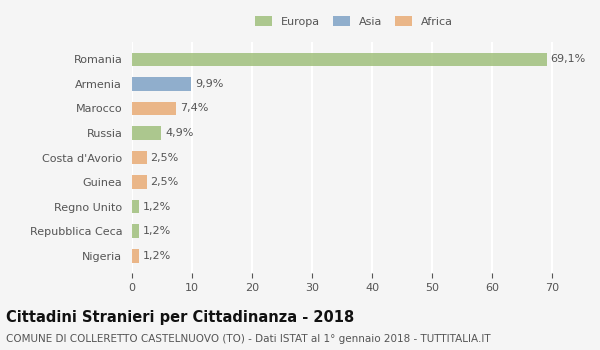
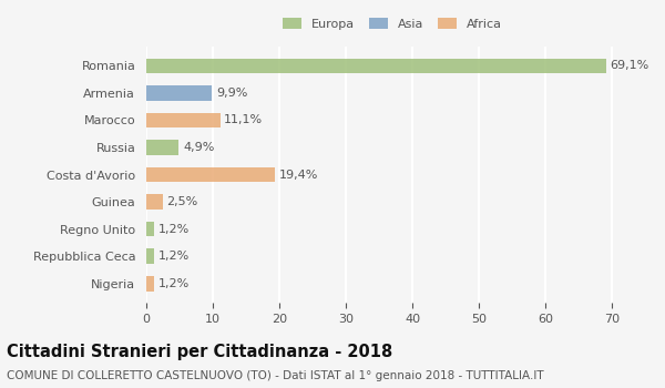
Marocco: 7,4% -> 11,1%
Costa d'Avorio: 2,5% -> 19,4%
